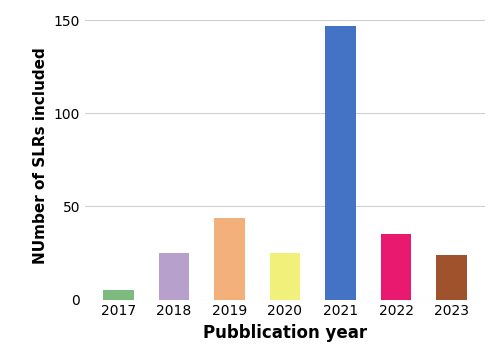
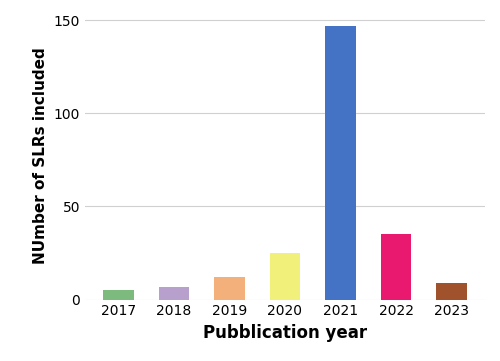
2018: 25 -> 7
2019: 44 -> 12
2023: 24 -> 9
